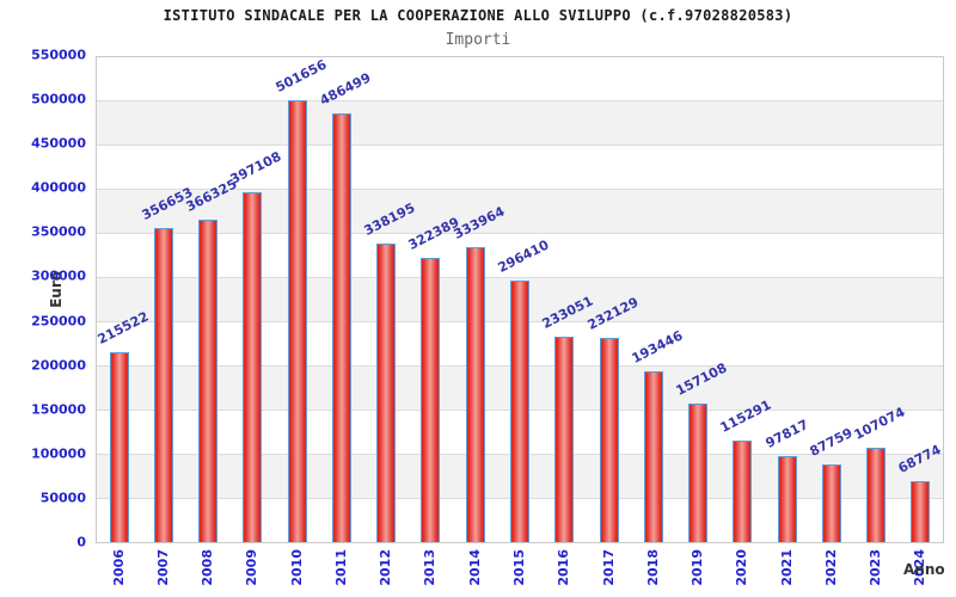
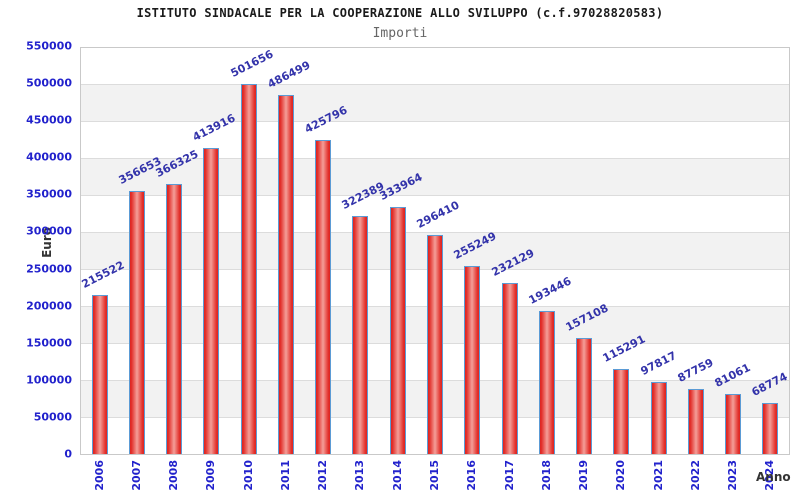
2009: 397108 -> 413916
2012: 338195 -> 425796
2016: 233051 -> 255249
2023: 107074 -> 81061
